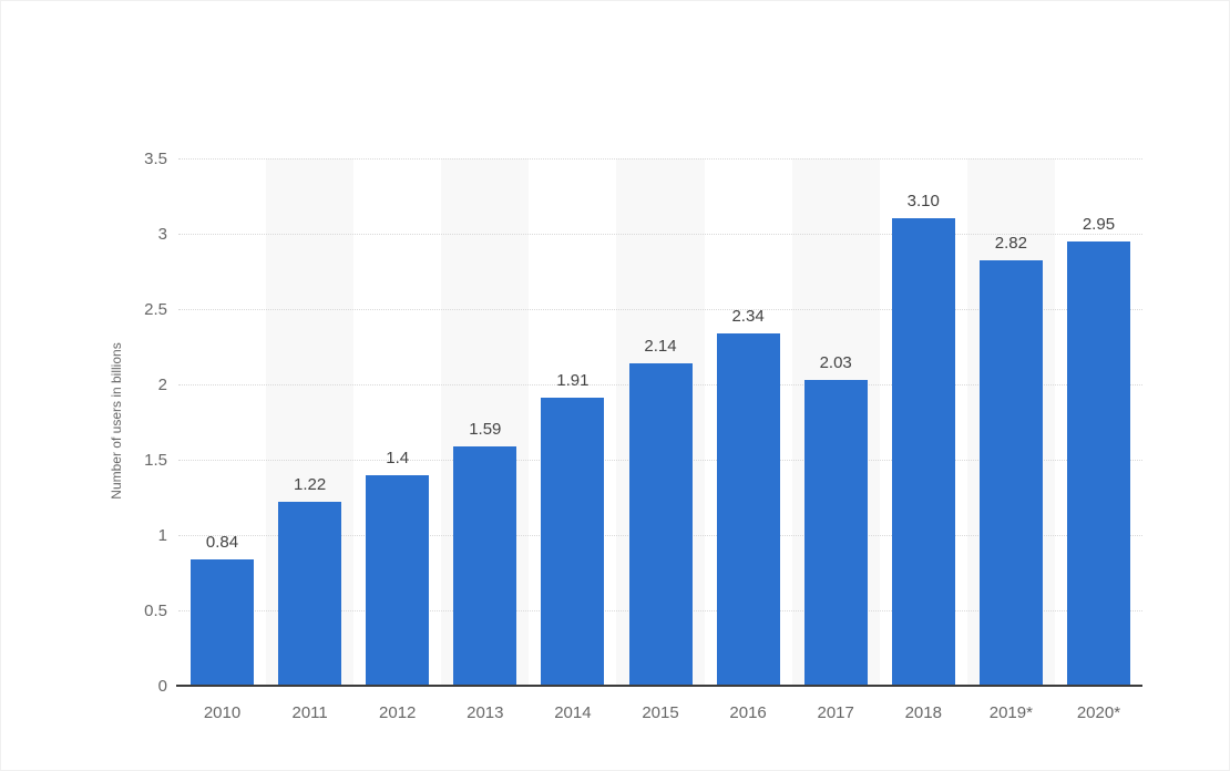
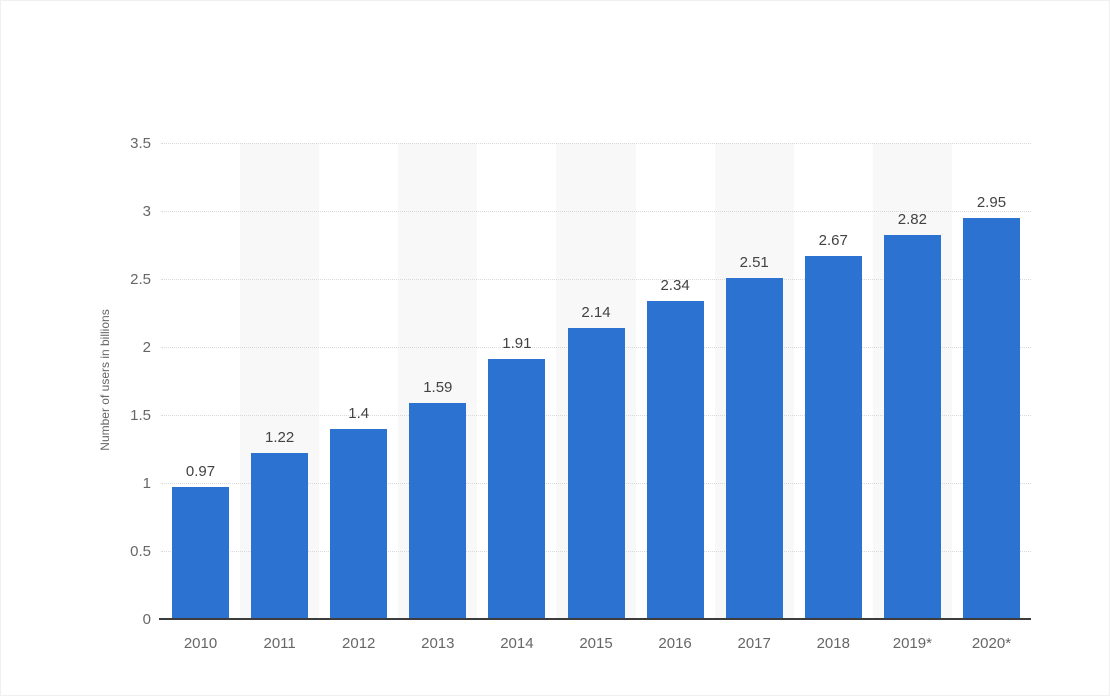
2010: 0.84 -> 0.97
2017: 2.03 -> 2.51
2018: 3.10 -> 2.67
